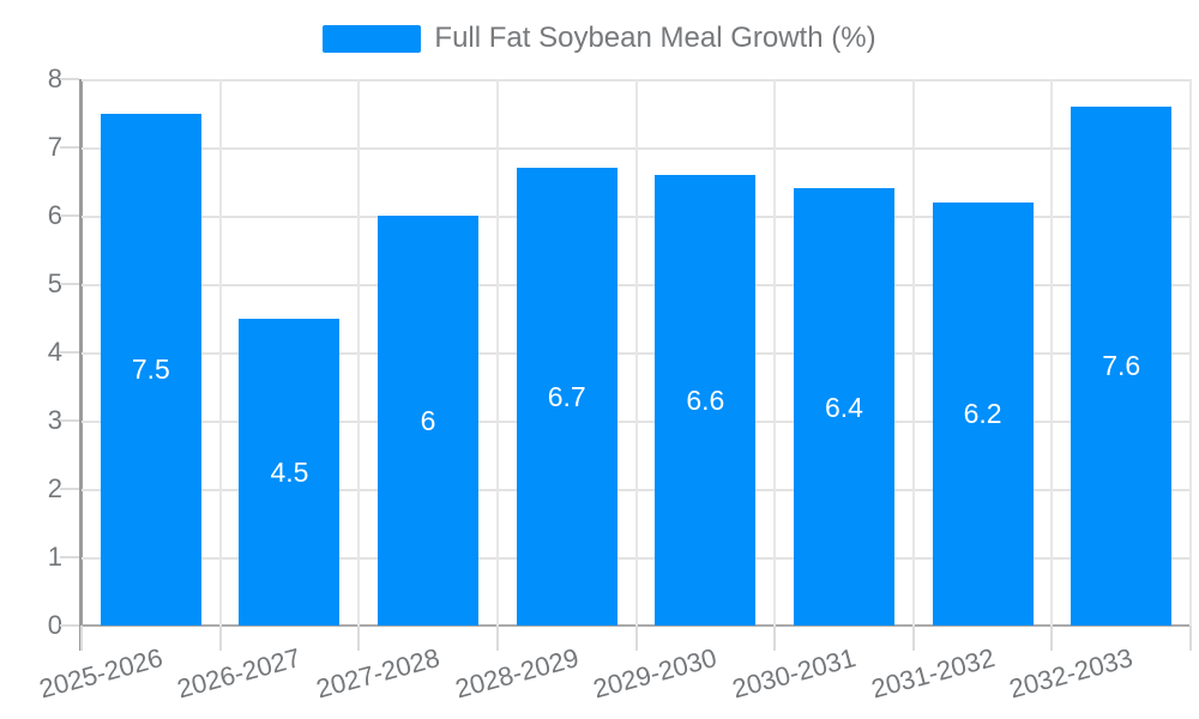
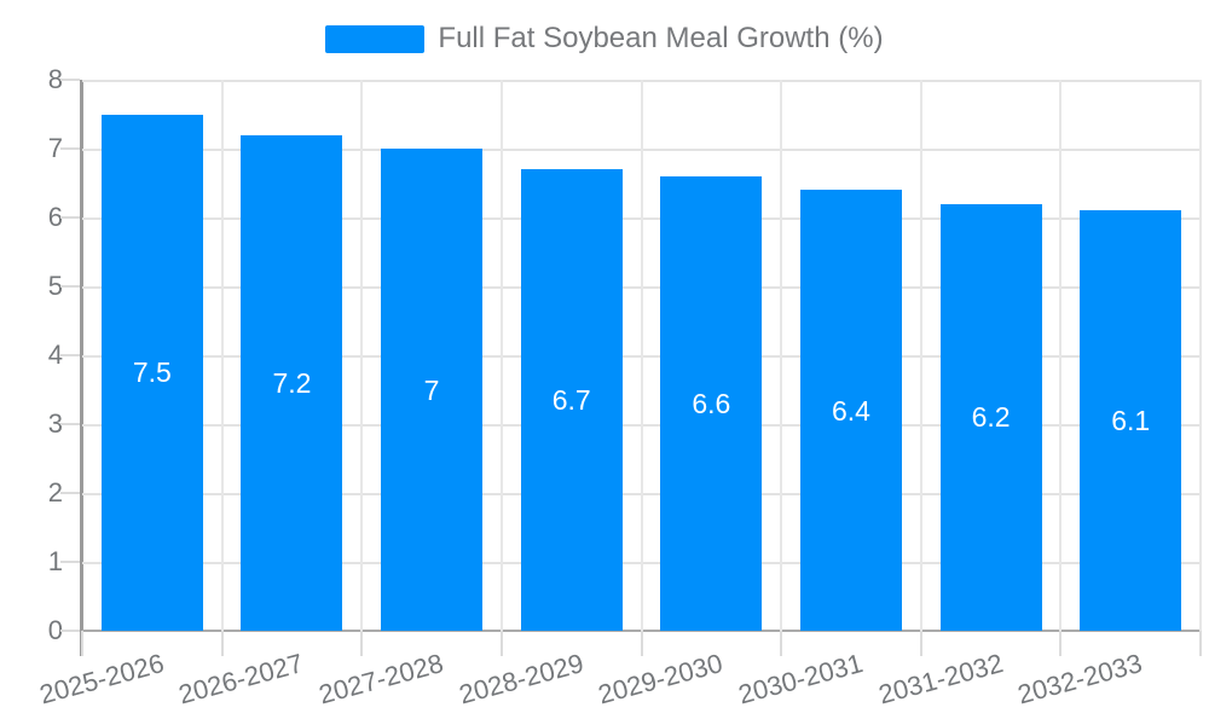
2026-2027: 4.5 -> 7.2
2027-2028: 6 -> 7
2032-2033: 7.6 -> 6.1
